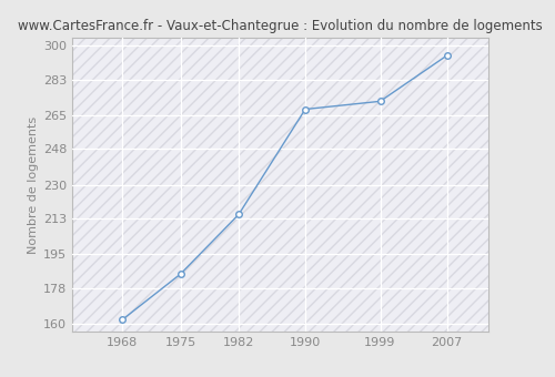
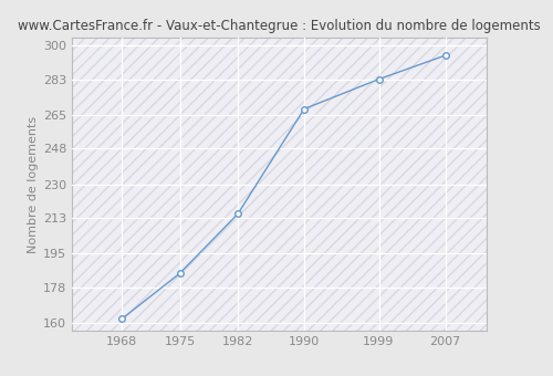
1999: 272 -> 283
